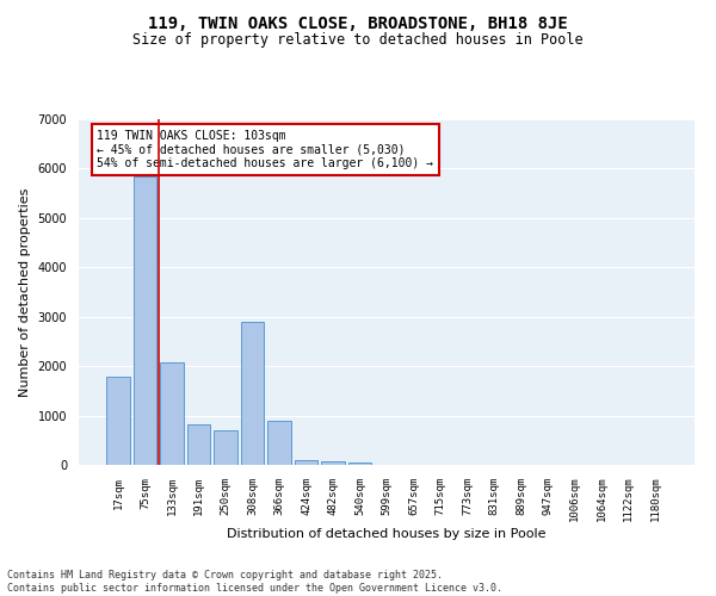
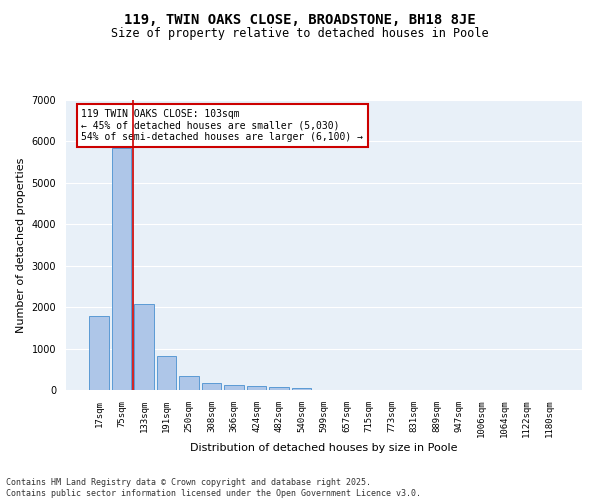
250sqm: 700 -> 350
308sqm: 2900 -> 180
366sqm: 900 -> 110
